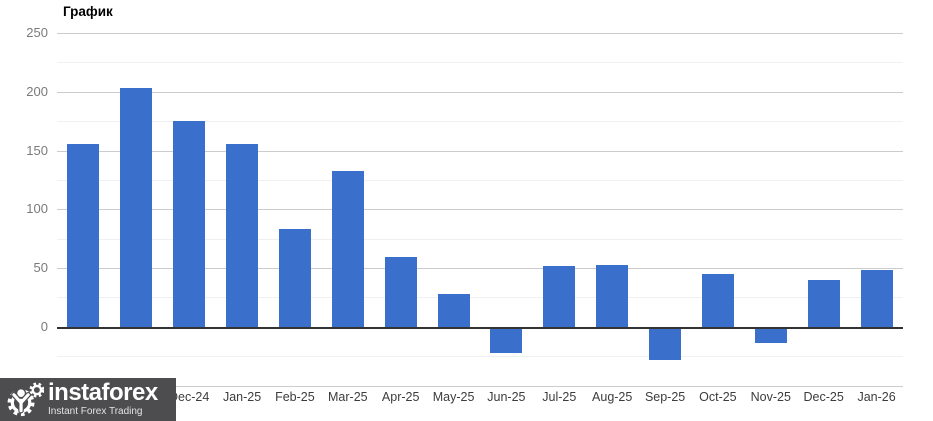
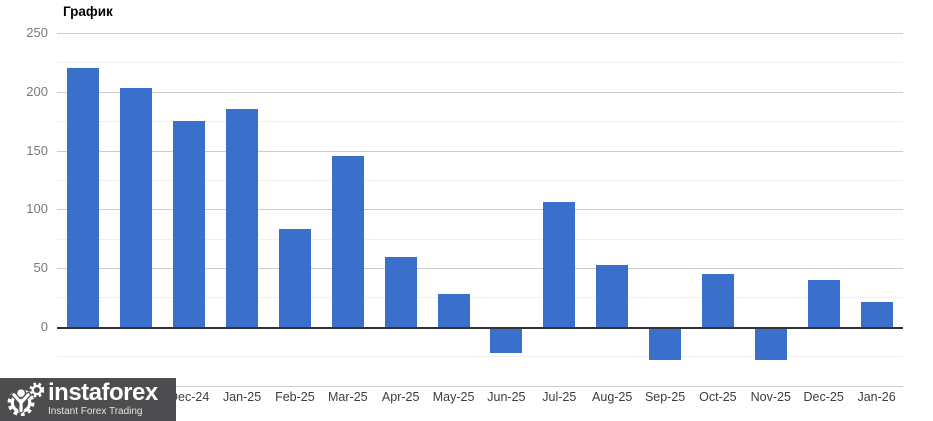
Oct-24: 156 -> 220
Jan-25: 156 -> 185
Mar-25: 133 -> 145
Jul-25: 52 -> 106
Nov-25: -14 -> -28
Jan-26: 48 -> 21
